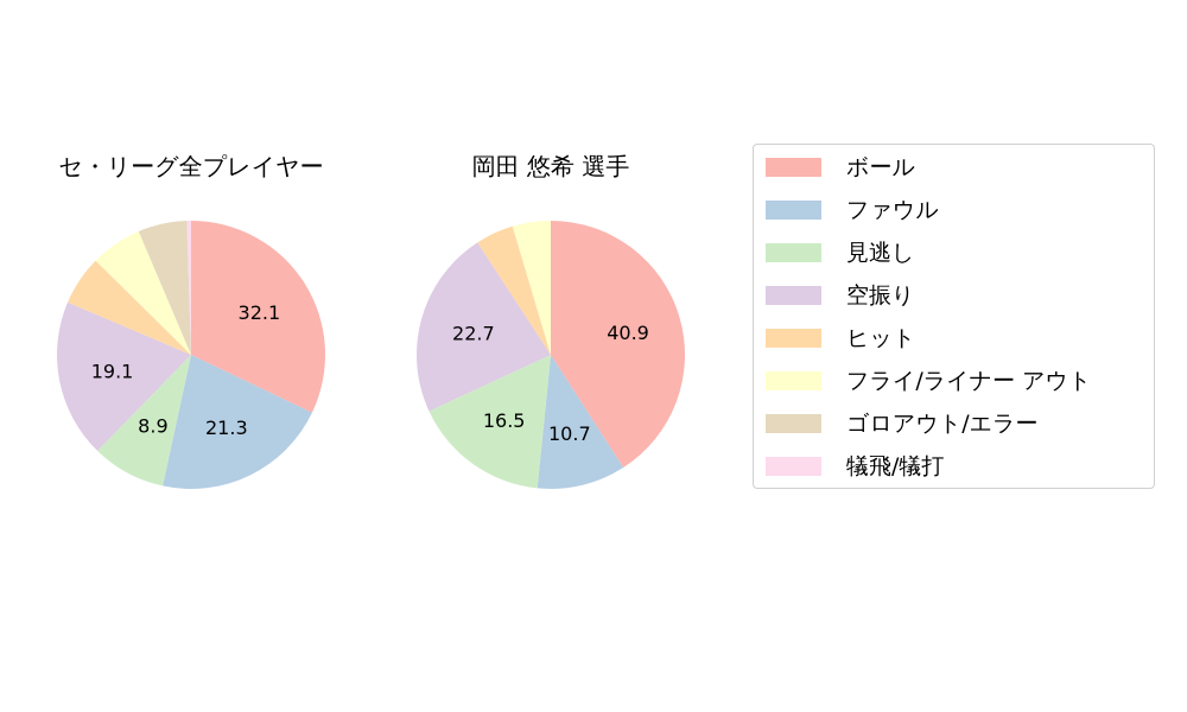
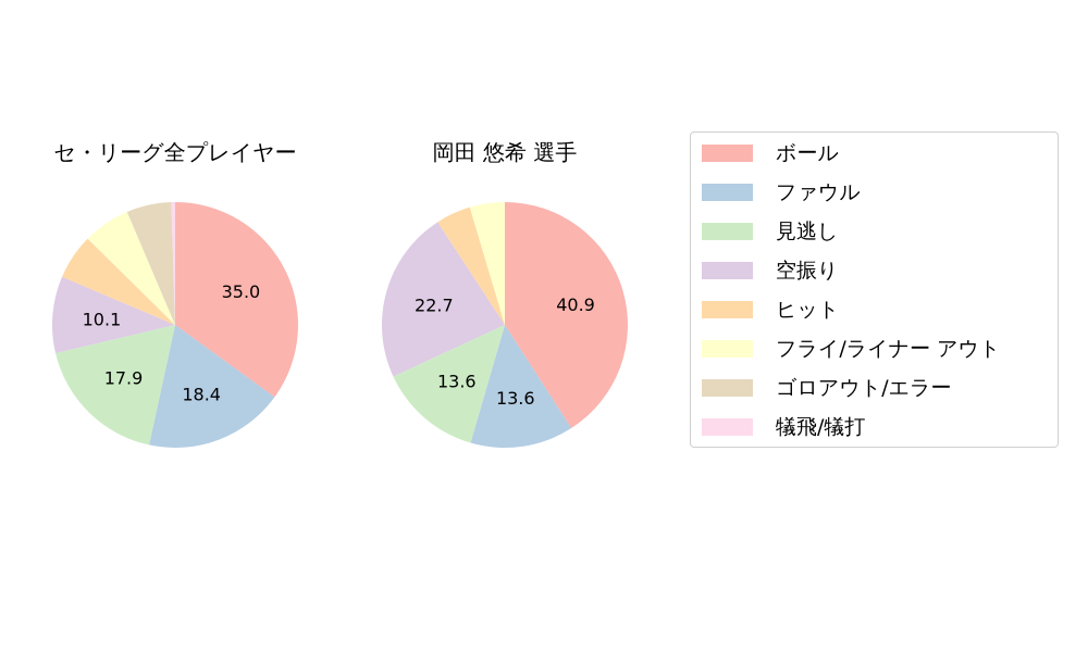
セ・リーグ全プレイヤー/ボール: 32.1 -> 35.0
セ・リーグ全プレイヤー/ファウル: 21.3 -> 18.4
セ・リーグ全プレイヤー/見逃し: 8.9 -> 17.9
セ・リーグ全プレイヤー/空振り: 19.1 -> 10.1
岡田 悠希 選手/ファウル: 10.7 -> 13.6
岡田 悠希 選手/見逃し: 16.5 -> 13.6
